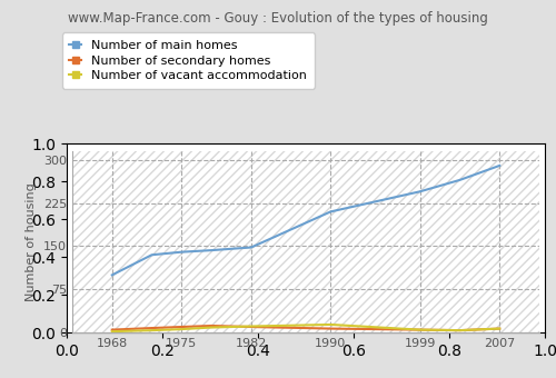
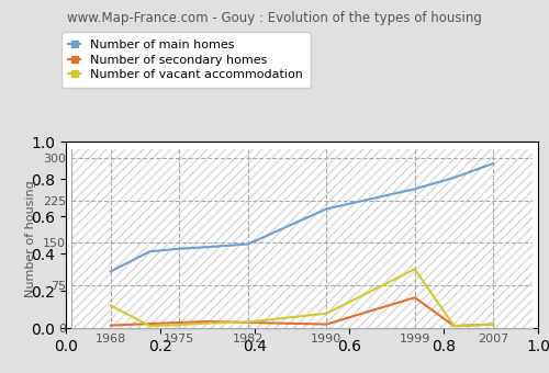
Number of vacant accommodation/1968: 2 -> 40
Number of vacant accommodation/1990: 14 -> 26
Number of secondary homes/1999: 5 -> 54
Number of vacant accommodation/1999: 5 -> 104
